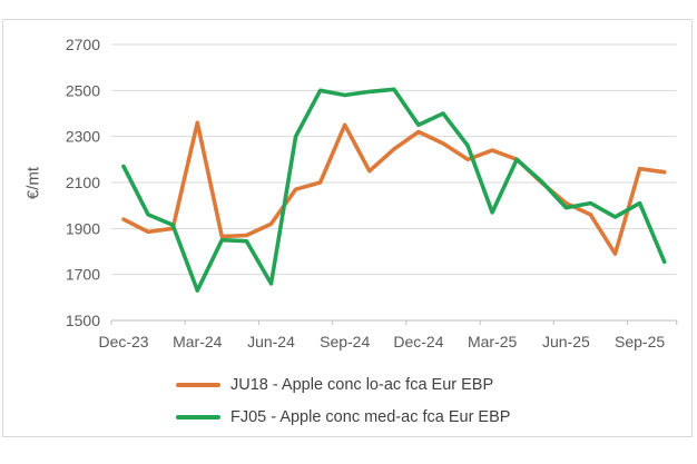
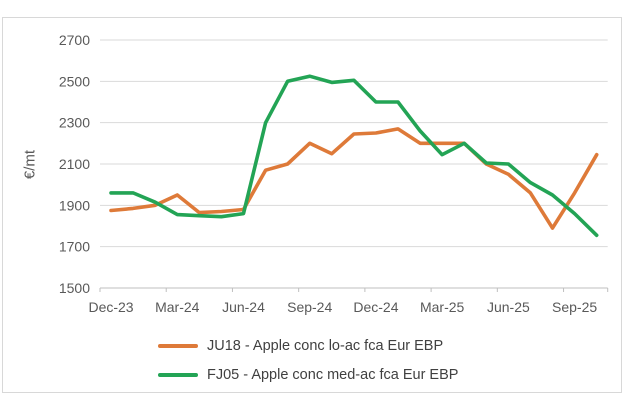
JU18 - Apple conc lo-ac fca Eur EBP/Dec-23: 1940 -> 1880
FJ05 - Apple conc med-ac fca Eur EBP/Dec-23: 2170 -> 1960
JU18 - Apple conc lo-ac fca Eur EBP/Mar-24: 2360 -> 1950
FJ05 - Apple conc med-ac fca Eur EBP/Mar-24: 1630 -> 1860
JU18 - Apple conc lo-ac fca Eur EBP/Jun-24: 1920 -> 1880
FJ05 - Apple conc med-ac fca Eur EBP/Jun-24: 1660 -> 1860
JU18 - Apple conc lo-ac fca Eur EBP/Sep-24: 2350 -> 2200
FJ05 - Apple conc med-ac fca Eur EBP/Sep-24: 2480 -> 2520
JU18 - Apple conc lo-ac fca Eur EBP/Dec-24: 2320 -> 2250
FJ05 - Apple conc med-ac fca Eur EBP/Dec-24: 2350 -> 2400
JU18 - Apple conc lo-ac fca Eur EBP/Mar-25: 2240 -> 2200
FJ05 - Apple conc med-ac fca Eur EBP/Mar-25: 1970 -> 2140
JU18 - Apple conc lo-ac fca Eur EBP/Jun-25: 2010 -> 2050
FJ05 - Apple conc med-ac fca Eur EBP/Jun-25: 1990 -> 2100
JU18 - Apple conc lo-ac fca Eur EBP/Sep-25: 2160 -> 1960
FJ05 - Apple conc med-ac fca Eur EBP/Sep-25: 2010 -> 1860
